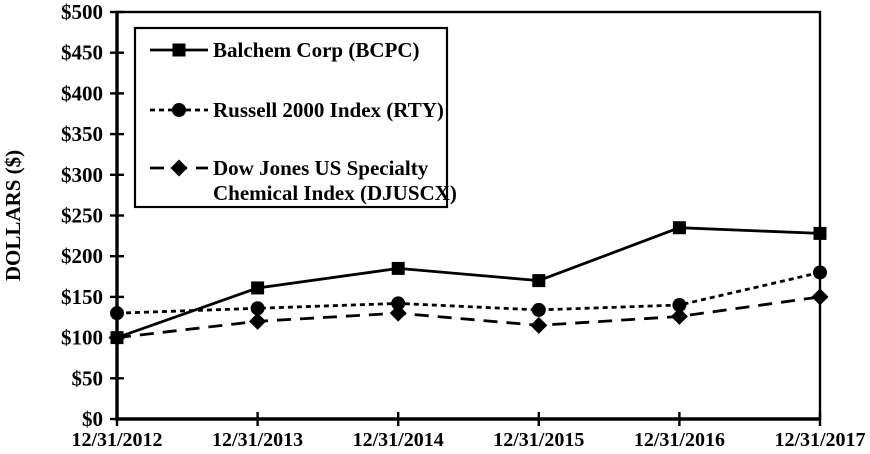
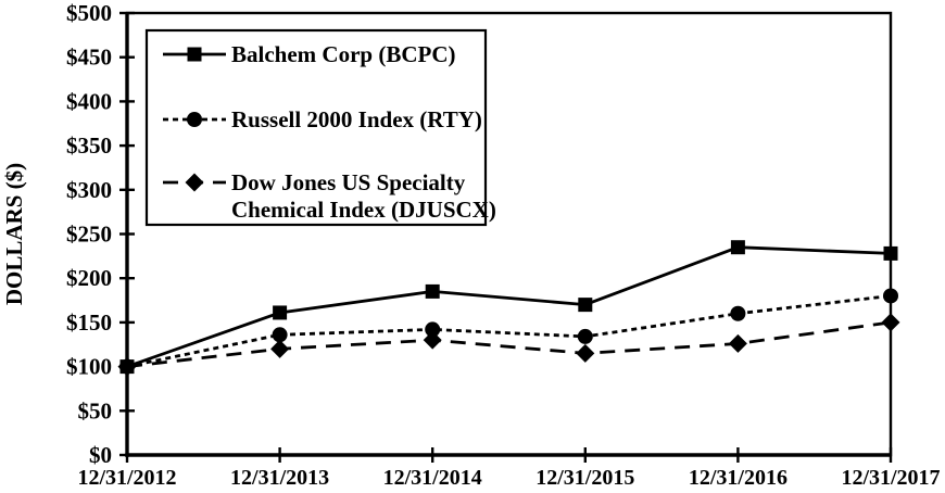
Russell 2000 Index (RTY)/12/31/2012: $130 -> $100
Russell 2000 Index (RTY)/12/31/2016: $140 -> $160
